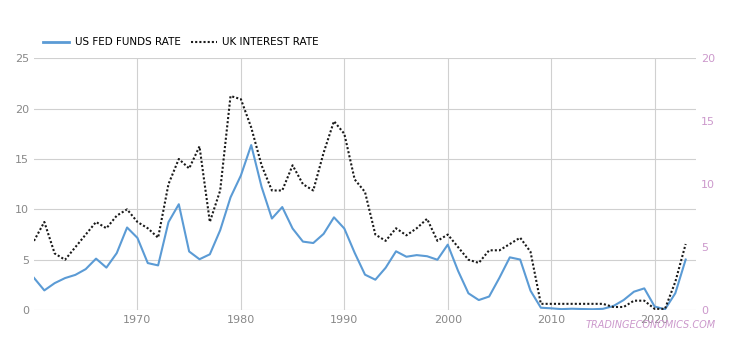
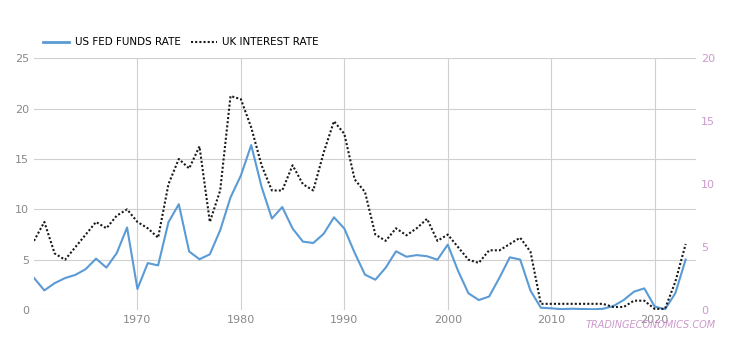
US FED FUNDS RATE/1970: 7.2 -> 2.1
